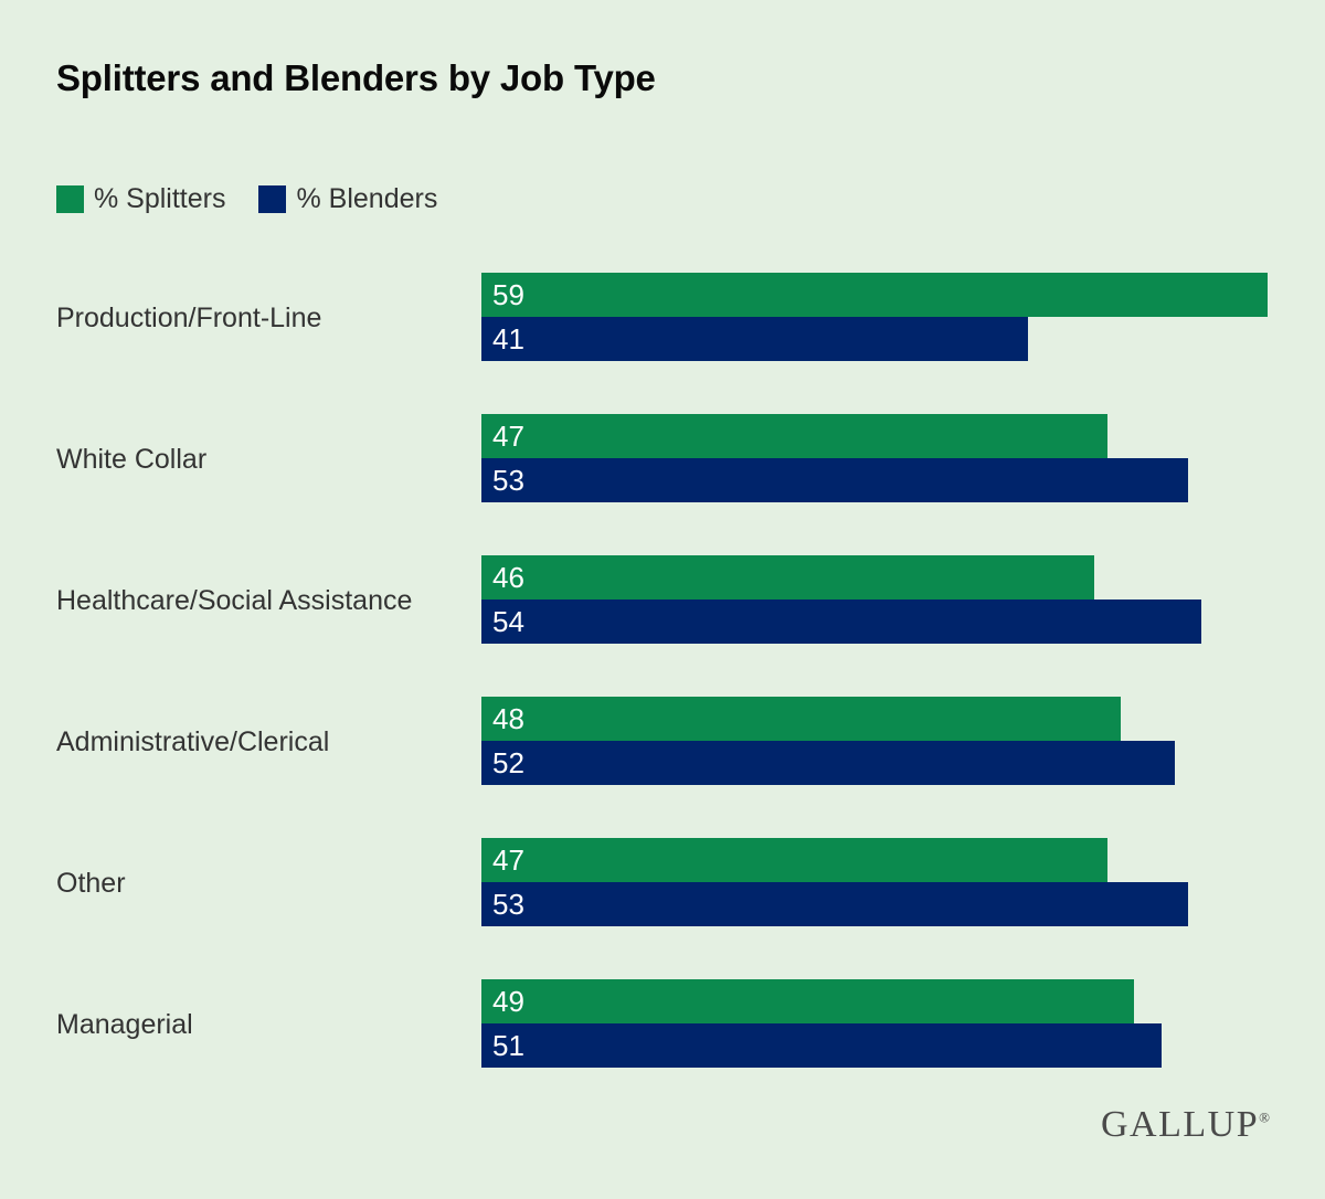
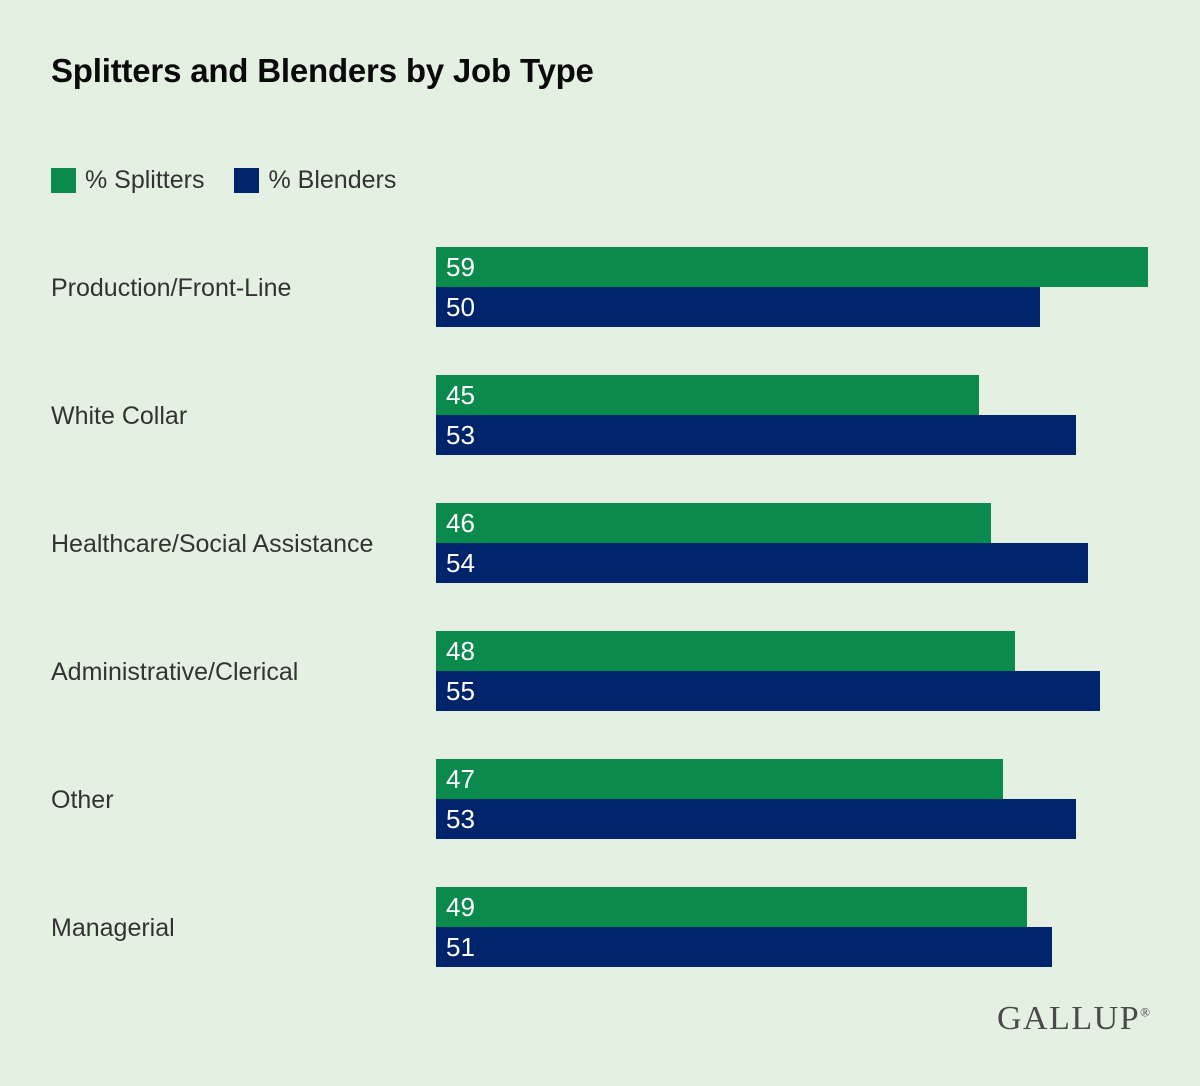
% Blenders/Production/Front-Line: 41 -> 50
% Splitters/White Collar: 47 -> 45
% Blenders/Administrative/Clerical: 52 -> 55
